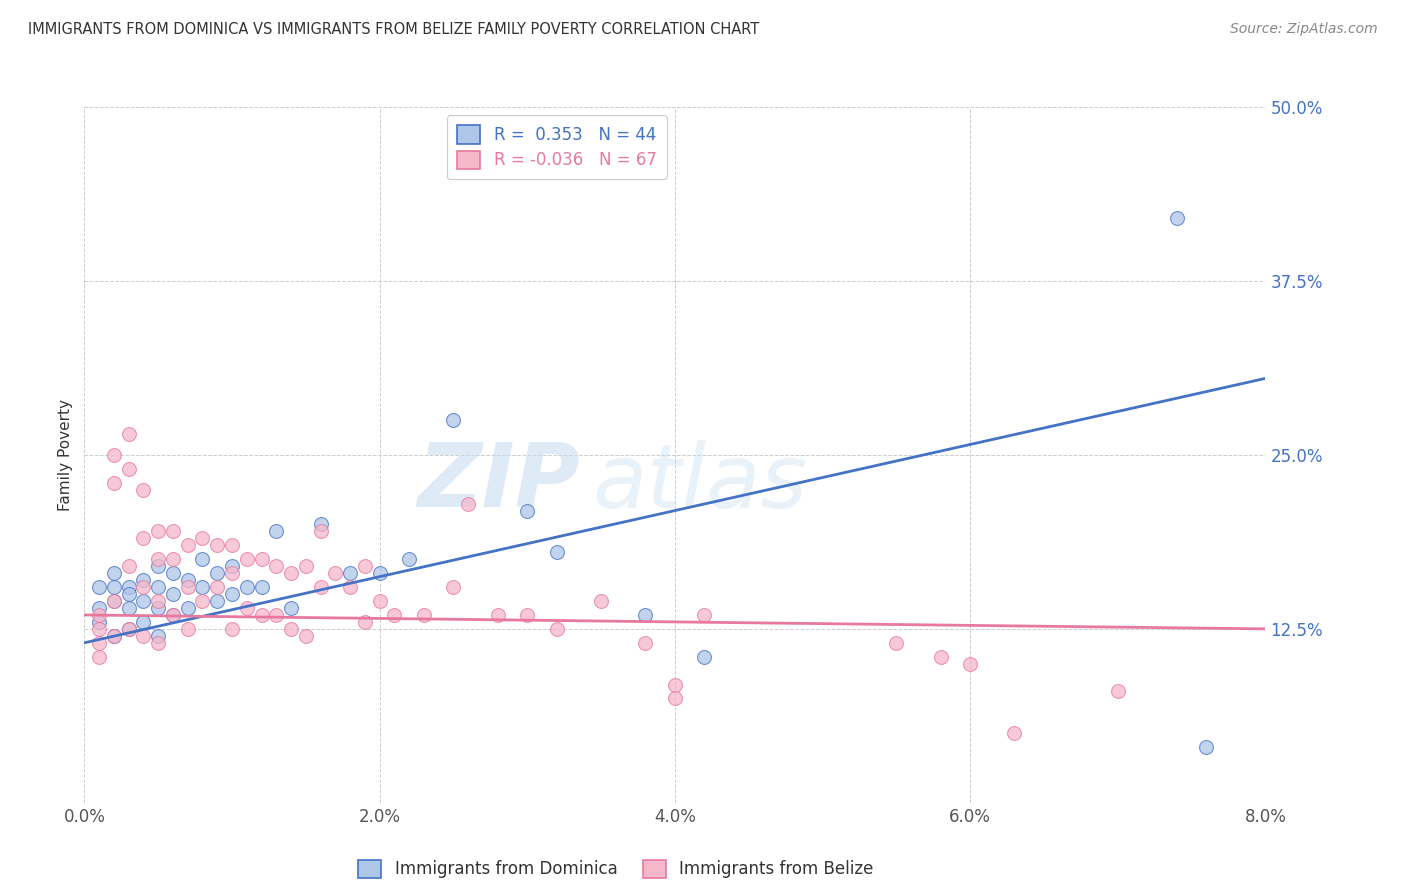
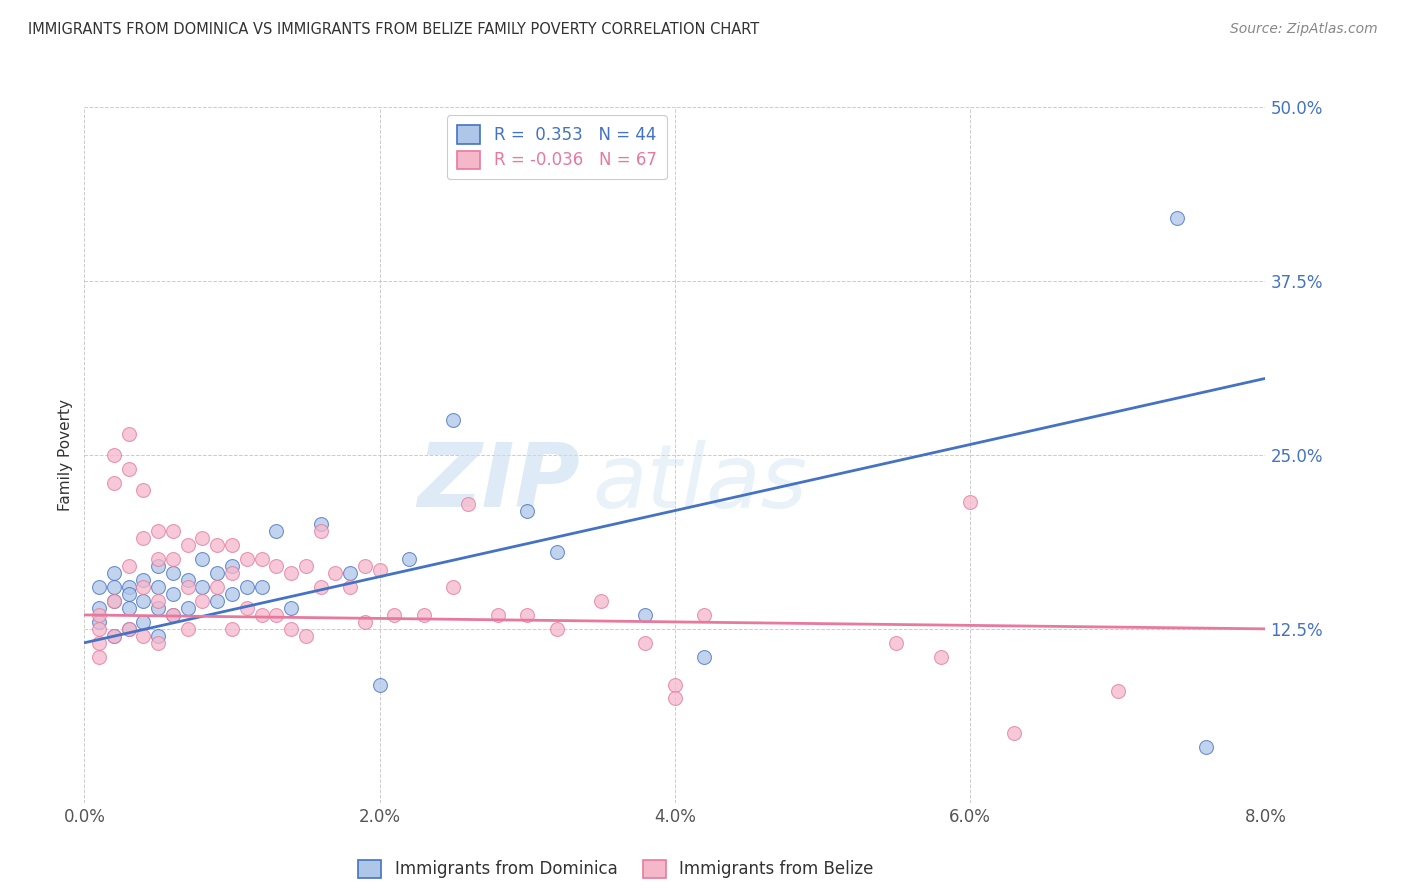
Immigrants from Dominica/2.0%: 16.5% -> 8.5%
Immigrants from Belize/2.0%: 14.5% -> 16.7%
Immigrants from Belize/6.0%: 10.0% -> 21.6%
